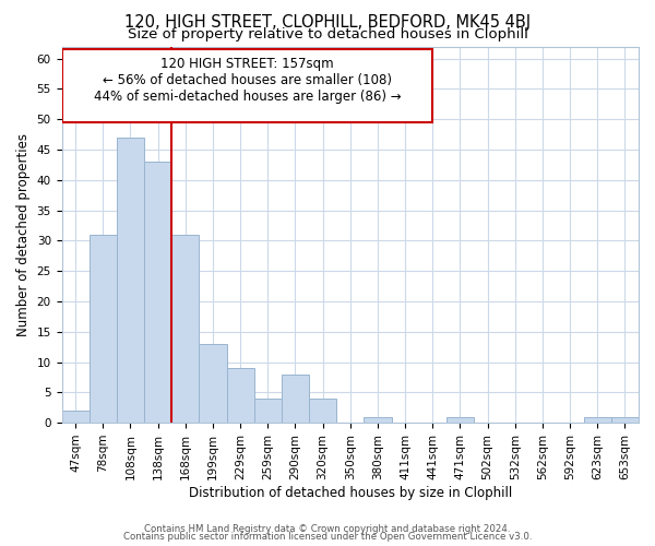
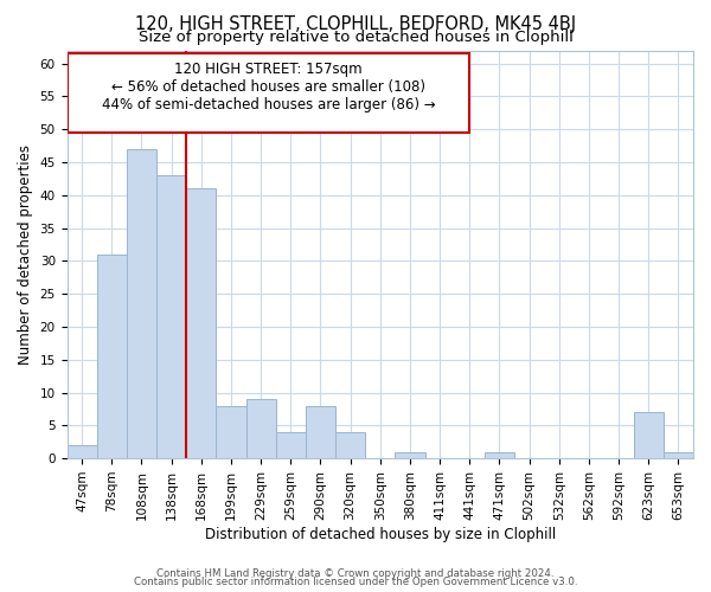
168sqm: 31 -> 41
199sqm: 13 -> 8
623sqm: 1 -> 7
